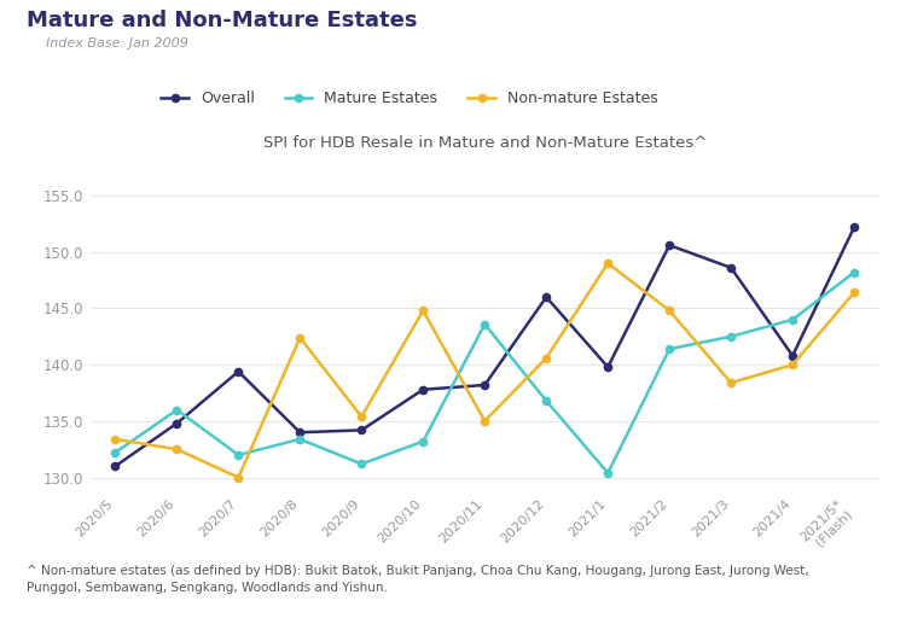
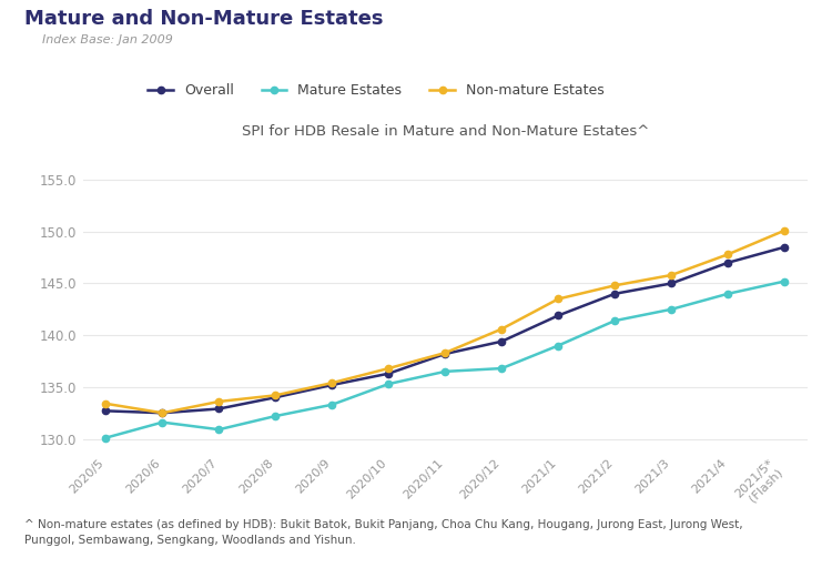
Overall/2020/5: 131.0 -> 132.7
Mature Estates/2020/5: 132.2 -> 130.1
Overall/2020/6: 134.8 -> 132.5
Mature Estates/2020/6: 136.0 -> 131.6
Overall/2020/7: 139.4 -> 132.9
Mature Estates/2020/7: 132.0 -> 130.9
Non-mature Estates/2020/7: 130.0 -> 133.6
Mature Estates/2020/8: 133.4 -> 132.2
Non-mature Estates/2020/8: 142.4 -> 134.2
Overall/2020/9: 134.2 -> 135.2
Mature Estates/2020/9: 131.2 -> 133.3
Overall/2020/10: 137.8 -> 136.3
Mature Estates/2020/10: 133.2 -> 135.3
Non-mature Estates/2020/10: 144.8 -> 136.8
Mature Estates/2020/11: 143.6 -> 136.5
Non-mature Estates/2020/11: 135.0 -> 138.3
Overall/2020/12: 146.0 -> 139.4
Overall/2021/1: 139.8 -> 141.9
Mature Estates/2021/1: 130.4 -> 139.0
Non-mature Estates/2021/1: 149.0 -> 143.5
Overall/2021/2: 150.6 -> 144.0
Overall/2021/3: 148.6 -> 145.0
Non-mature Estates/2021/3: 138.4 -> 145.8
Overall/2021/4: 140.8 -> 147.0
Non-mature Estates/2021/4: 140.0 -> 147.8
Overall/2021/5* (Flash): 152.2 -> 148.5
Mature Estates/2021/5* (Flash): 148.2 -> 145.2
Non-mature Estates/2021/5* (Flash): 146.4 -> 150.1
